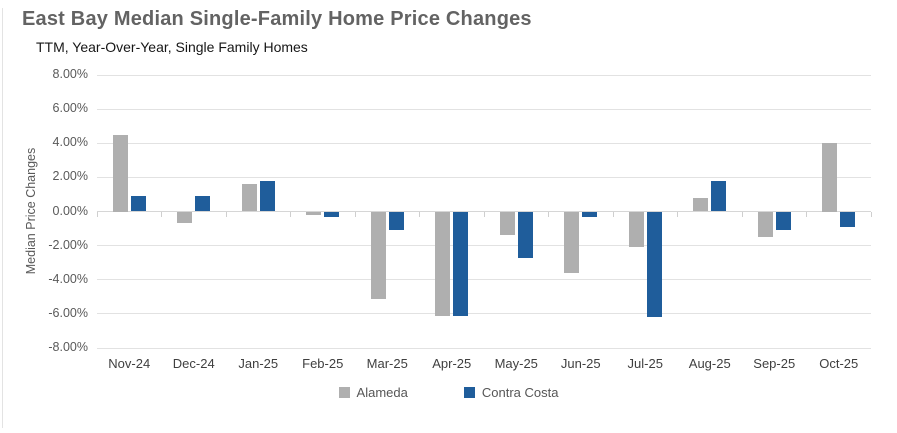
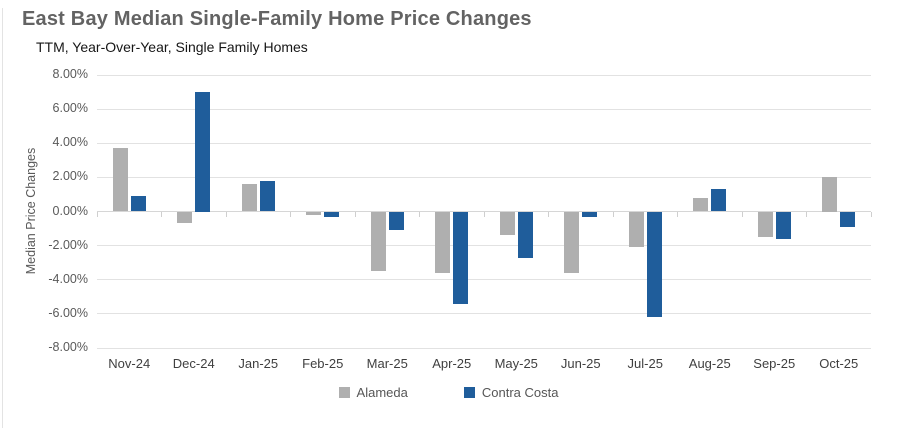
Alameda/Nov-24: 4.5% -> 3.7%
Contra Costa/Dec-24: 0.9% -> 7.0%
Alameda/Mar-25: -5.1% -> -3.5%
Alameda/Apr-25: -6.1% -> -3.6%
Contra Costa/Apr-25: -6.1% -> -5.4%
Contra Costa/Aug-25: 1.8% -> 1.3%
Contra Costa/Sep-25: -1.1% -> -1.6%
Alameda/Oct-25: 4.0% -> 2.0%
